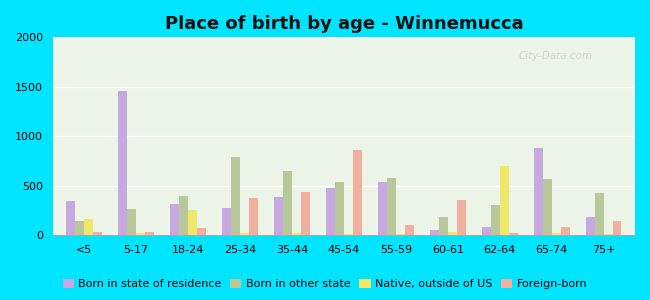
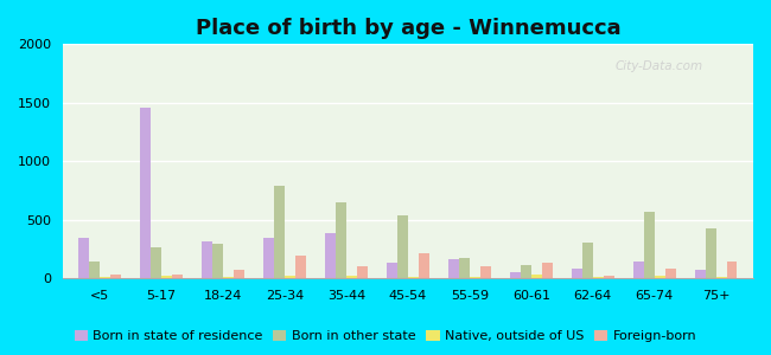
Native, outside of US/<5: 160 -> 10
Born in other state/18-24: 400 -> 300
Native, outside of US/18-24: 260 -> 10
Born in state of residence/25-34: 280 -> 350
Foreign-born/25-34: 380 -> 190
Foreign-born/35-44: 440 -> 100
Born in state of residence/45-54: 480 -> 130
Foreign-born/45-54: 860 -> 220
Born in state of residence/55-59: 540 -> 160
Born in other state/55-59: 580 -> 170
Born in other state/60-61: 180 -> 110
Foreign-born/60-61: 360 -> 130
Native, outside of US/62-64: 700 -> 20
Born in state of residence/65-74: 880 -> 140
Born in state of residence/75+: 180 -> 70
